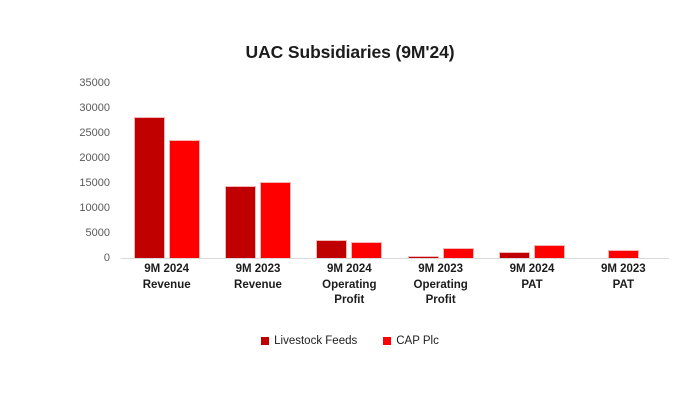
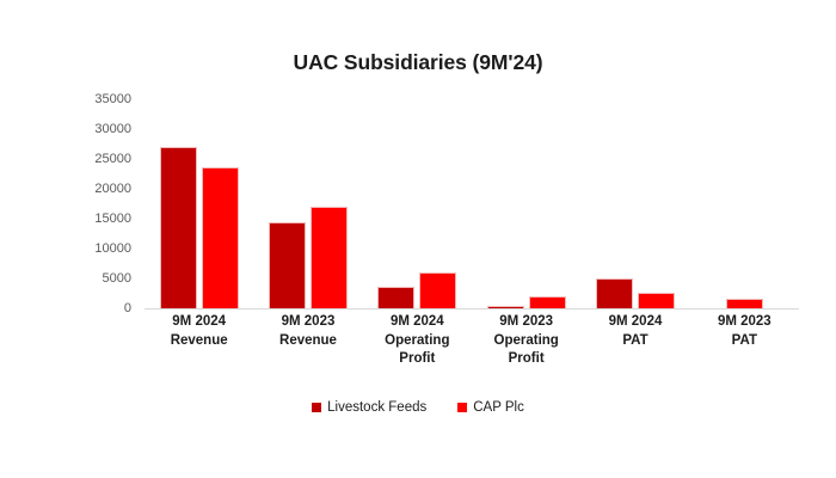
Livestock Feeds/9M 2024 Revenue: 28000 -> 27000
CAP Plc/9M 2023 Revenue: 15000 -> 17000
CAP Plc/9M 2024 Operating Profit: 3000 -> 6000
Livestock Feeds/9M 2024 PAT: 1000 -> 5000
